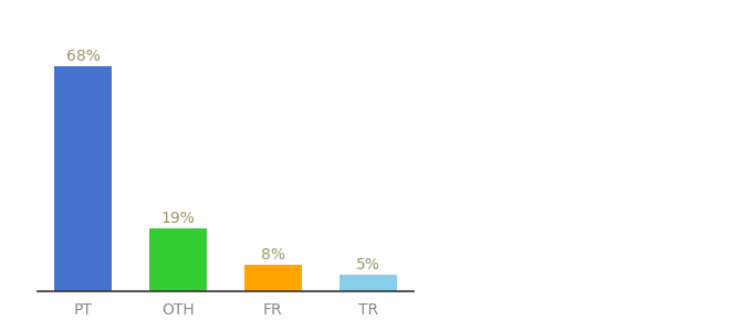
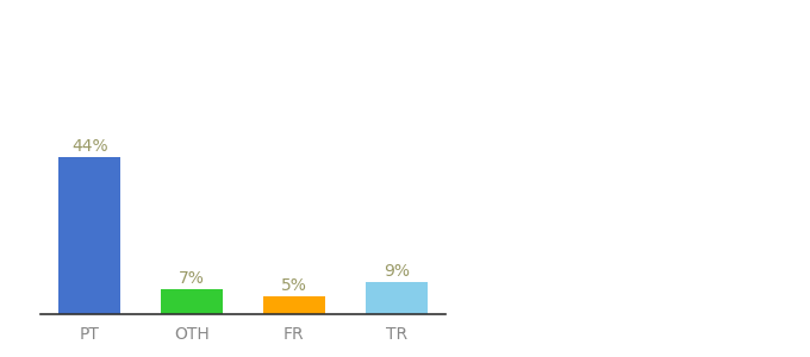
PT: 68% -> 44%
OTH: 19% -> 7%
FR: 8% -> 5%
TR: 5% -> 9%
